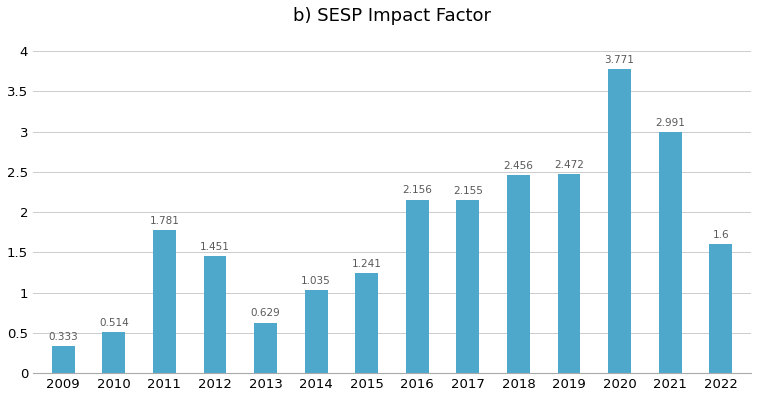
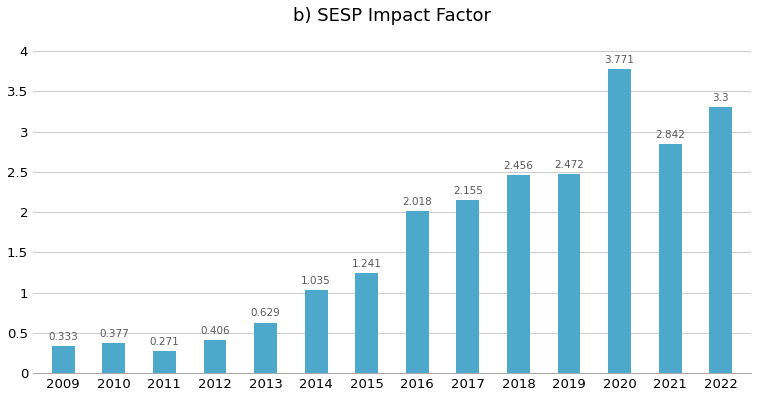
2010: 0.514 -> 0.377
2011: 1.781 -> 0.271
2012: 1.451 -> 0.406
2016: 2.156 -> 2.018
2021: 2.991 -> 2.842
2022: 1.6 -> 3.3
